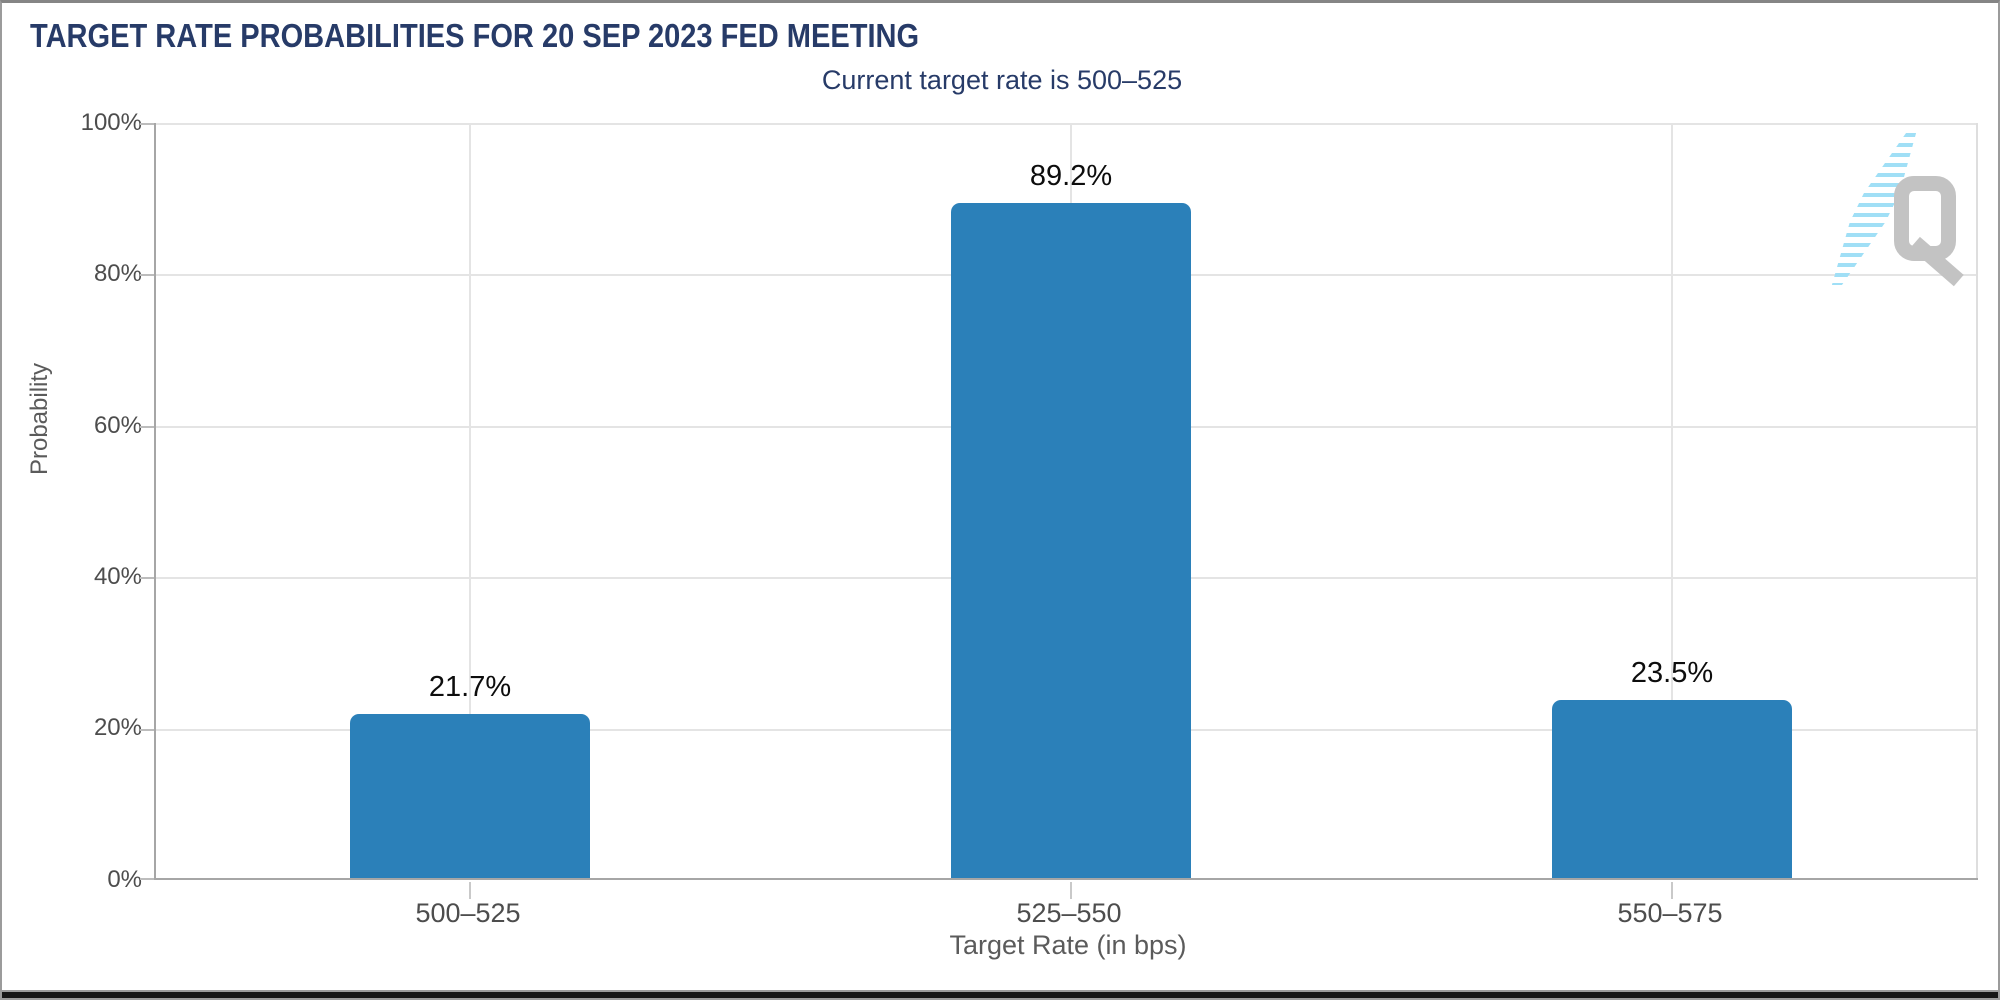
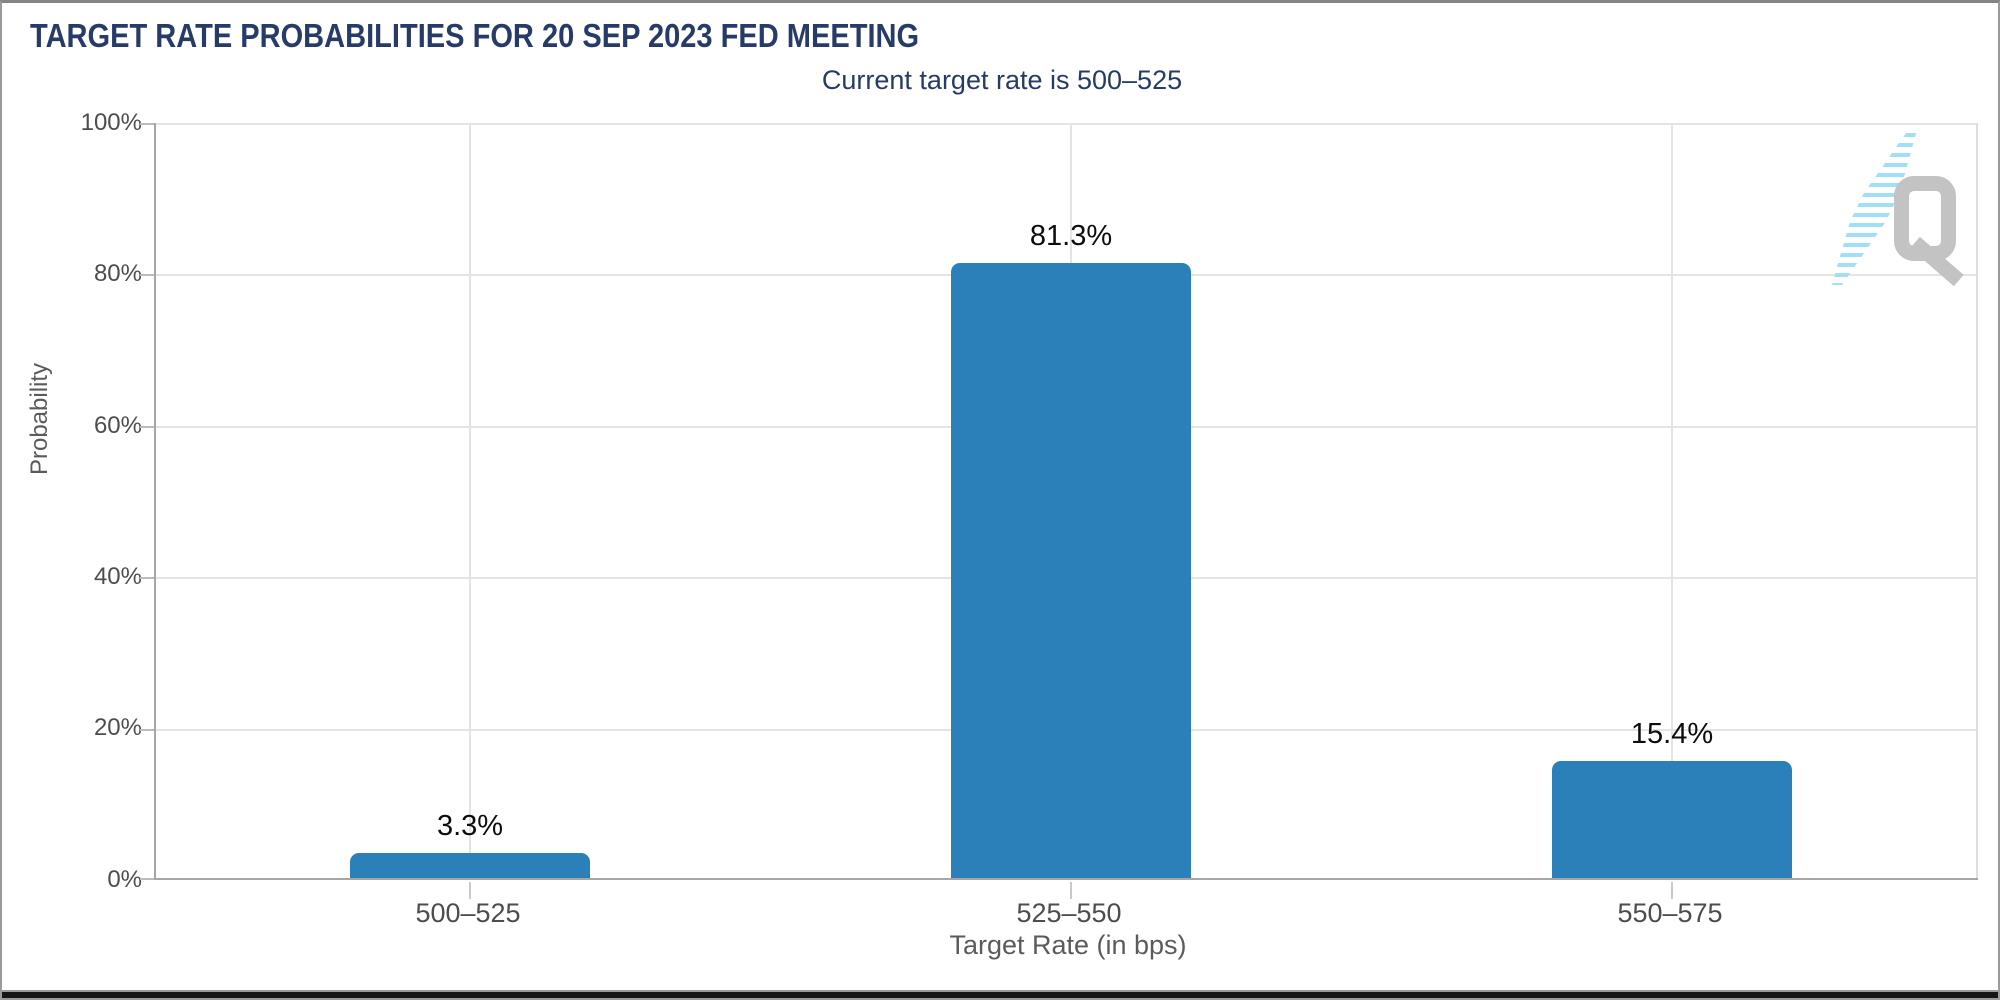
500–525: 21.7% -> 3.3%
525–550: 89.2% -> 81.3%
550–575: 23.5% -> 15.4%
